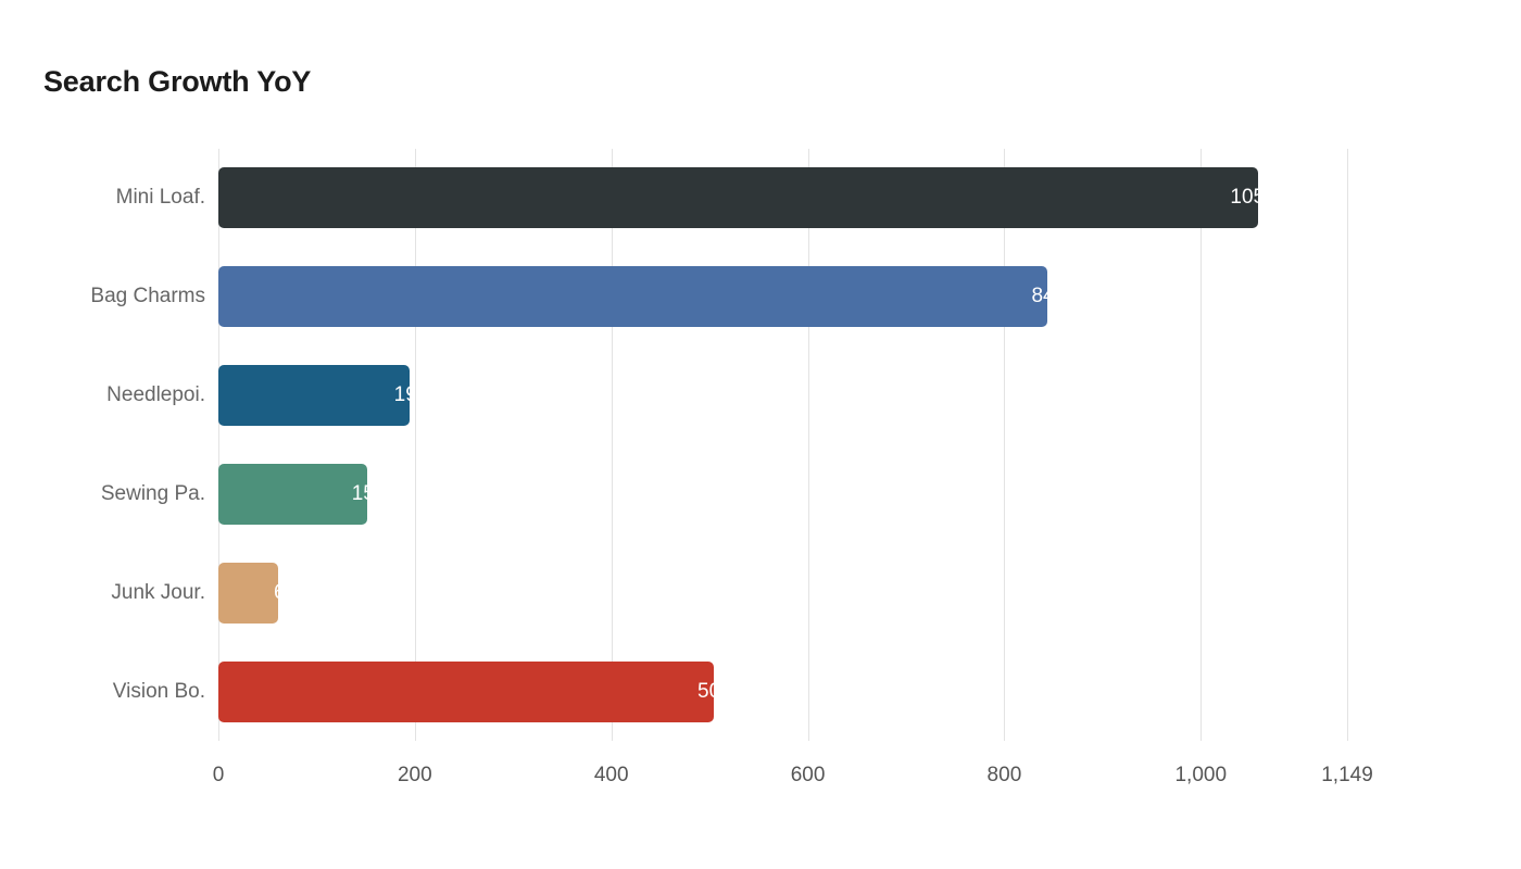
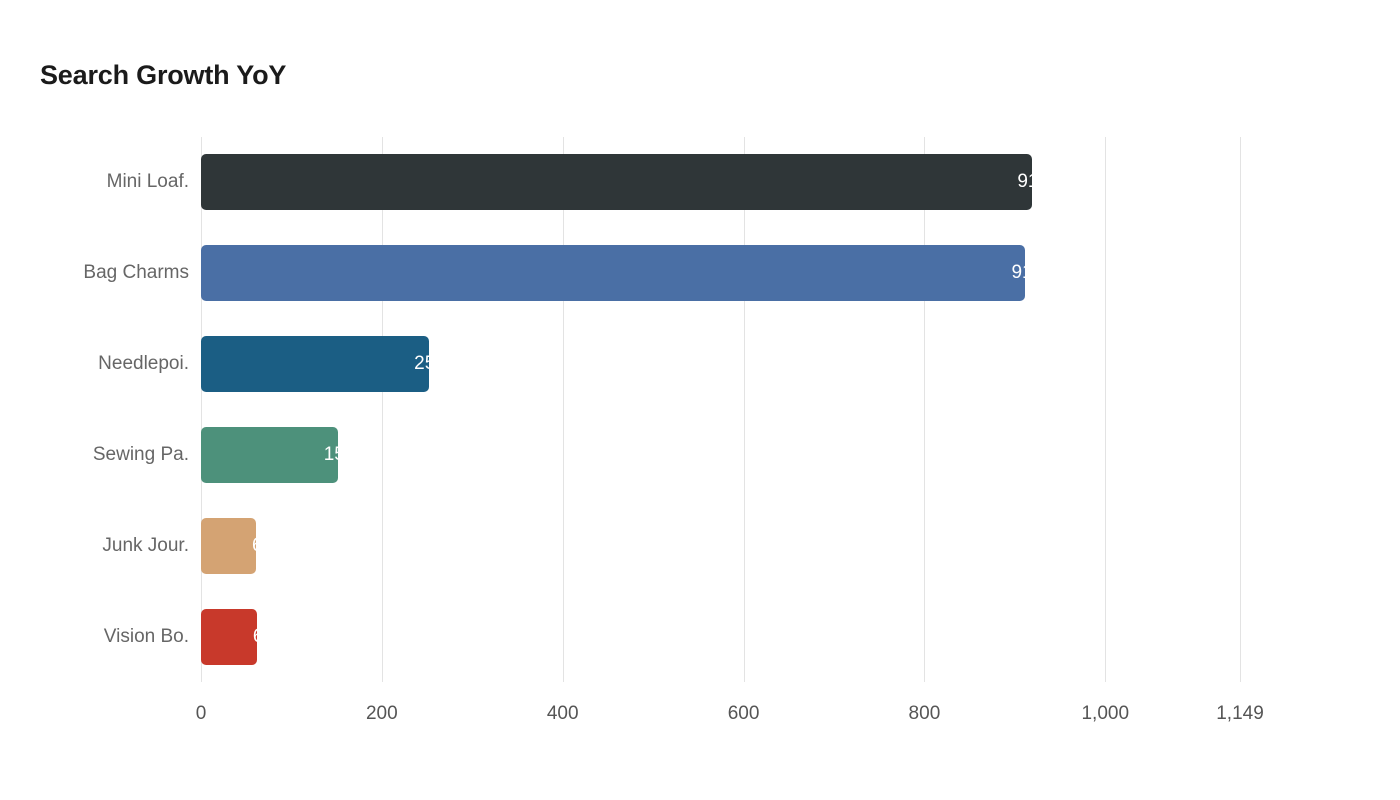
Mini Loaf.: 1058 -> 919
Bag Charms: 844 -> 911
Needlepoi.: 195 -> 252
Vision Bo.: 504 -> 62
